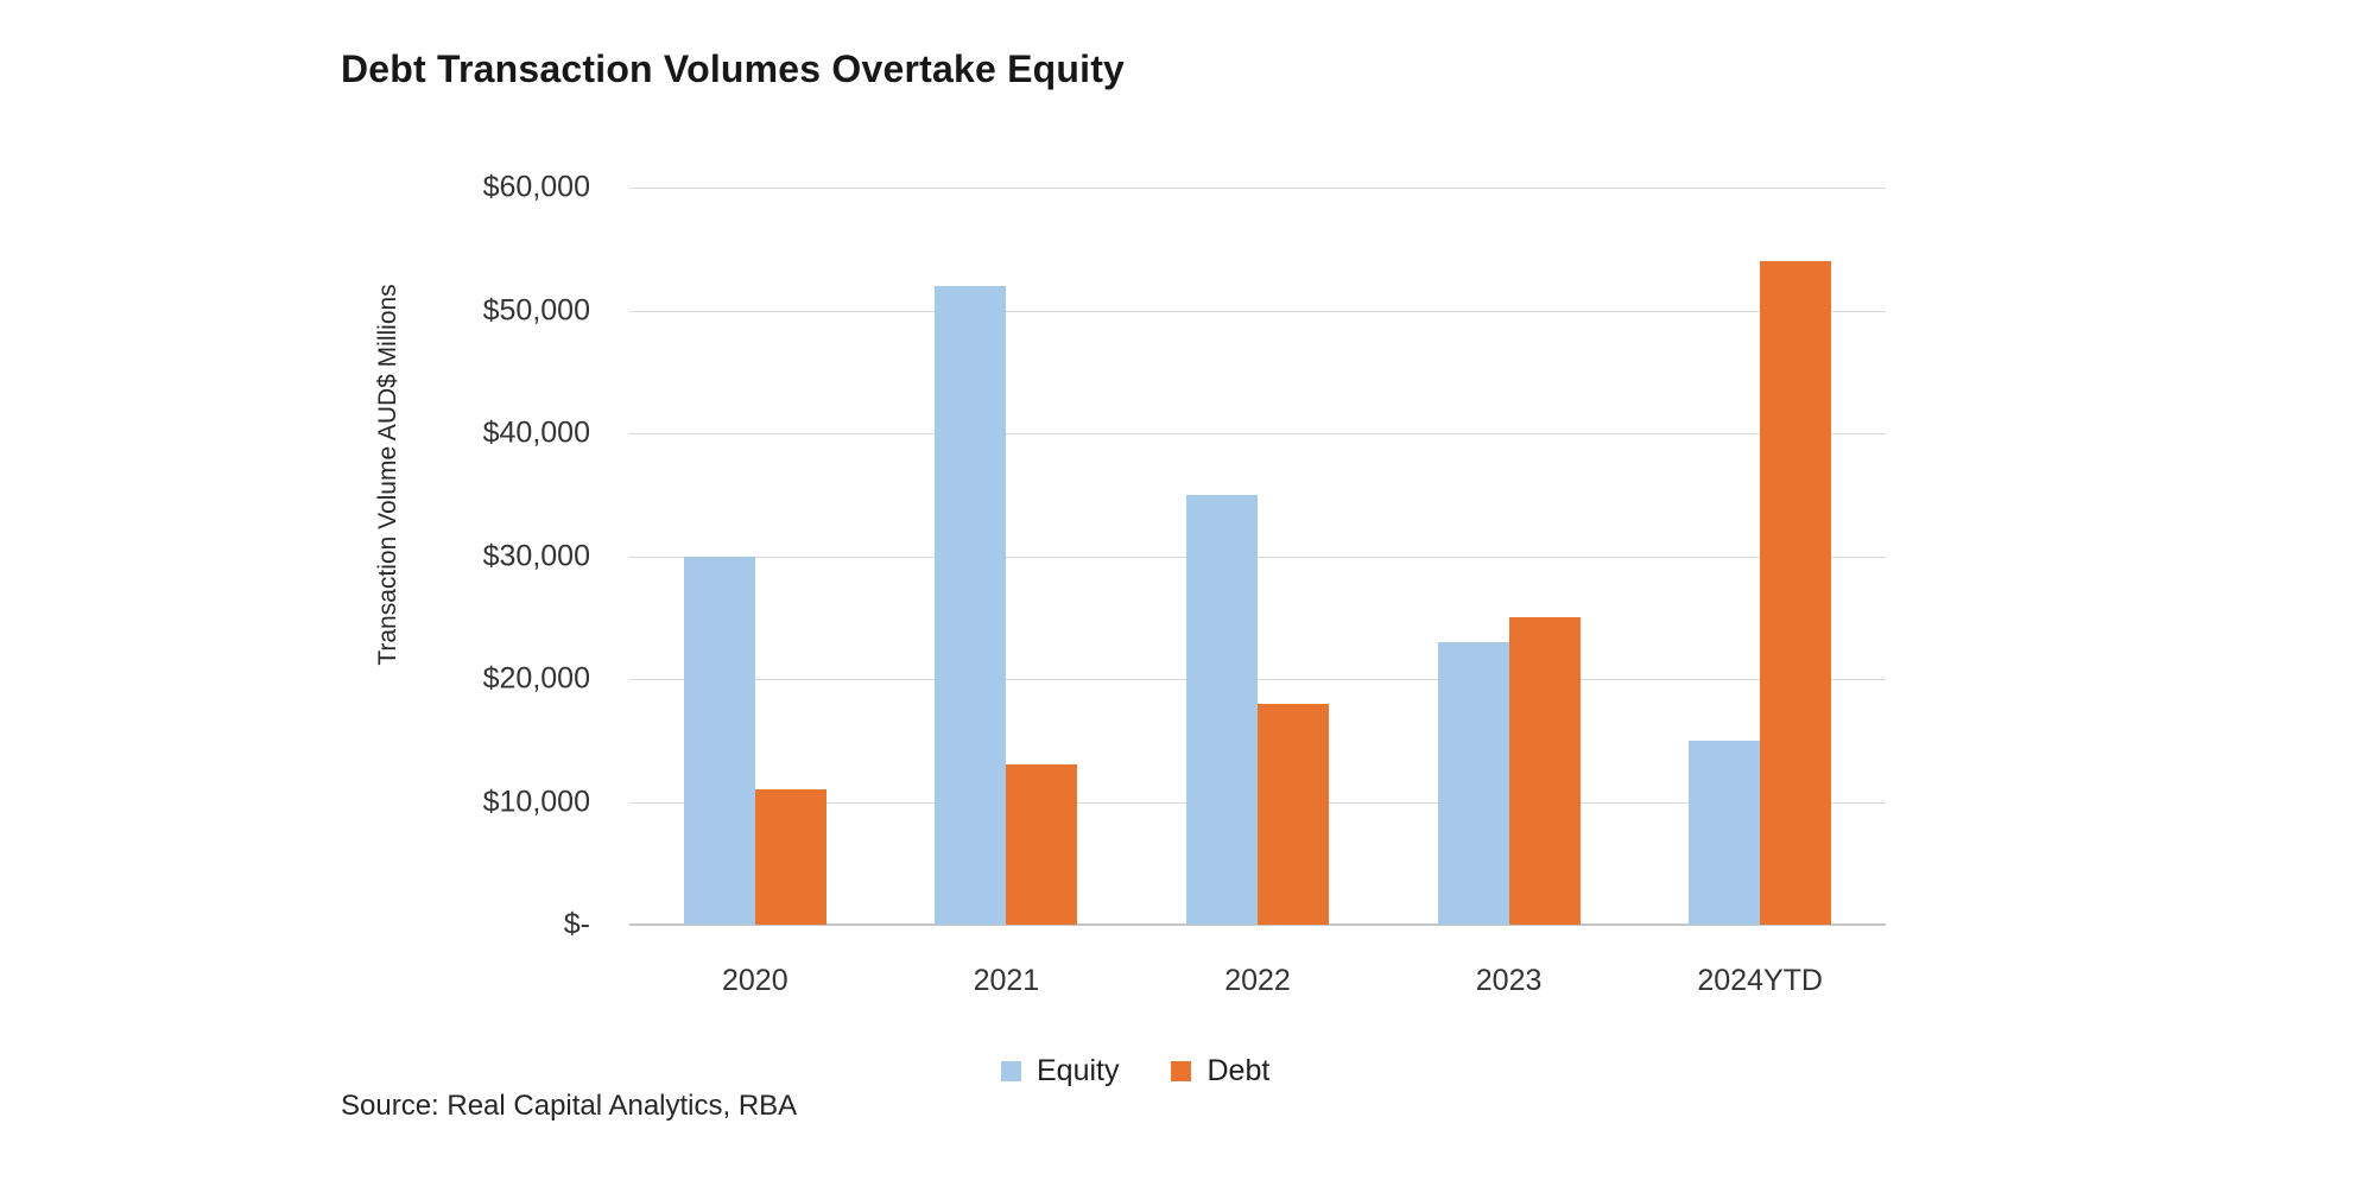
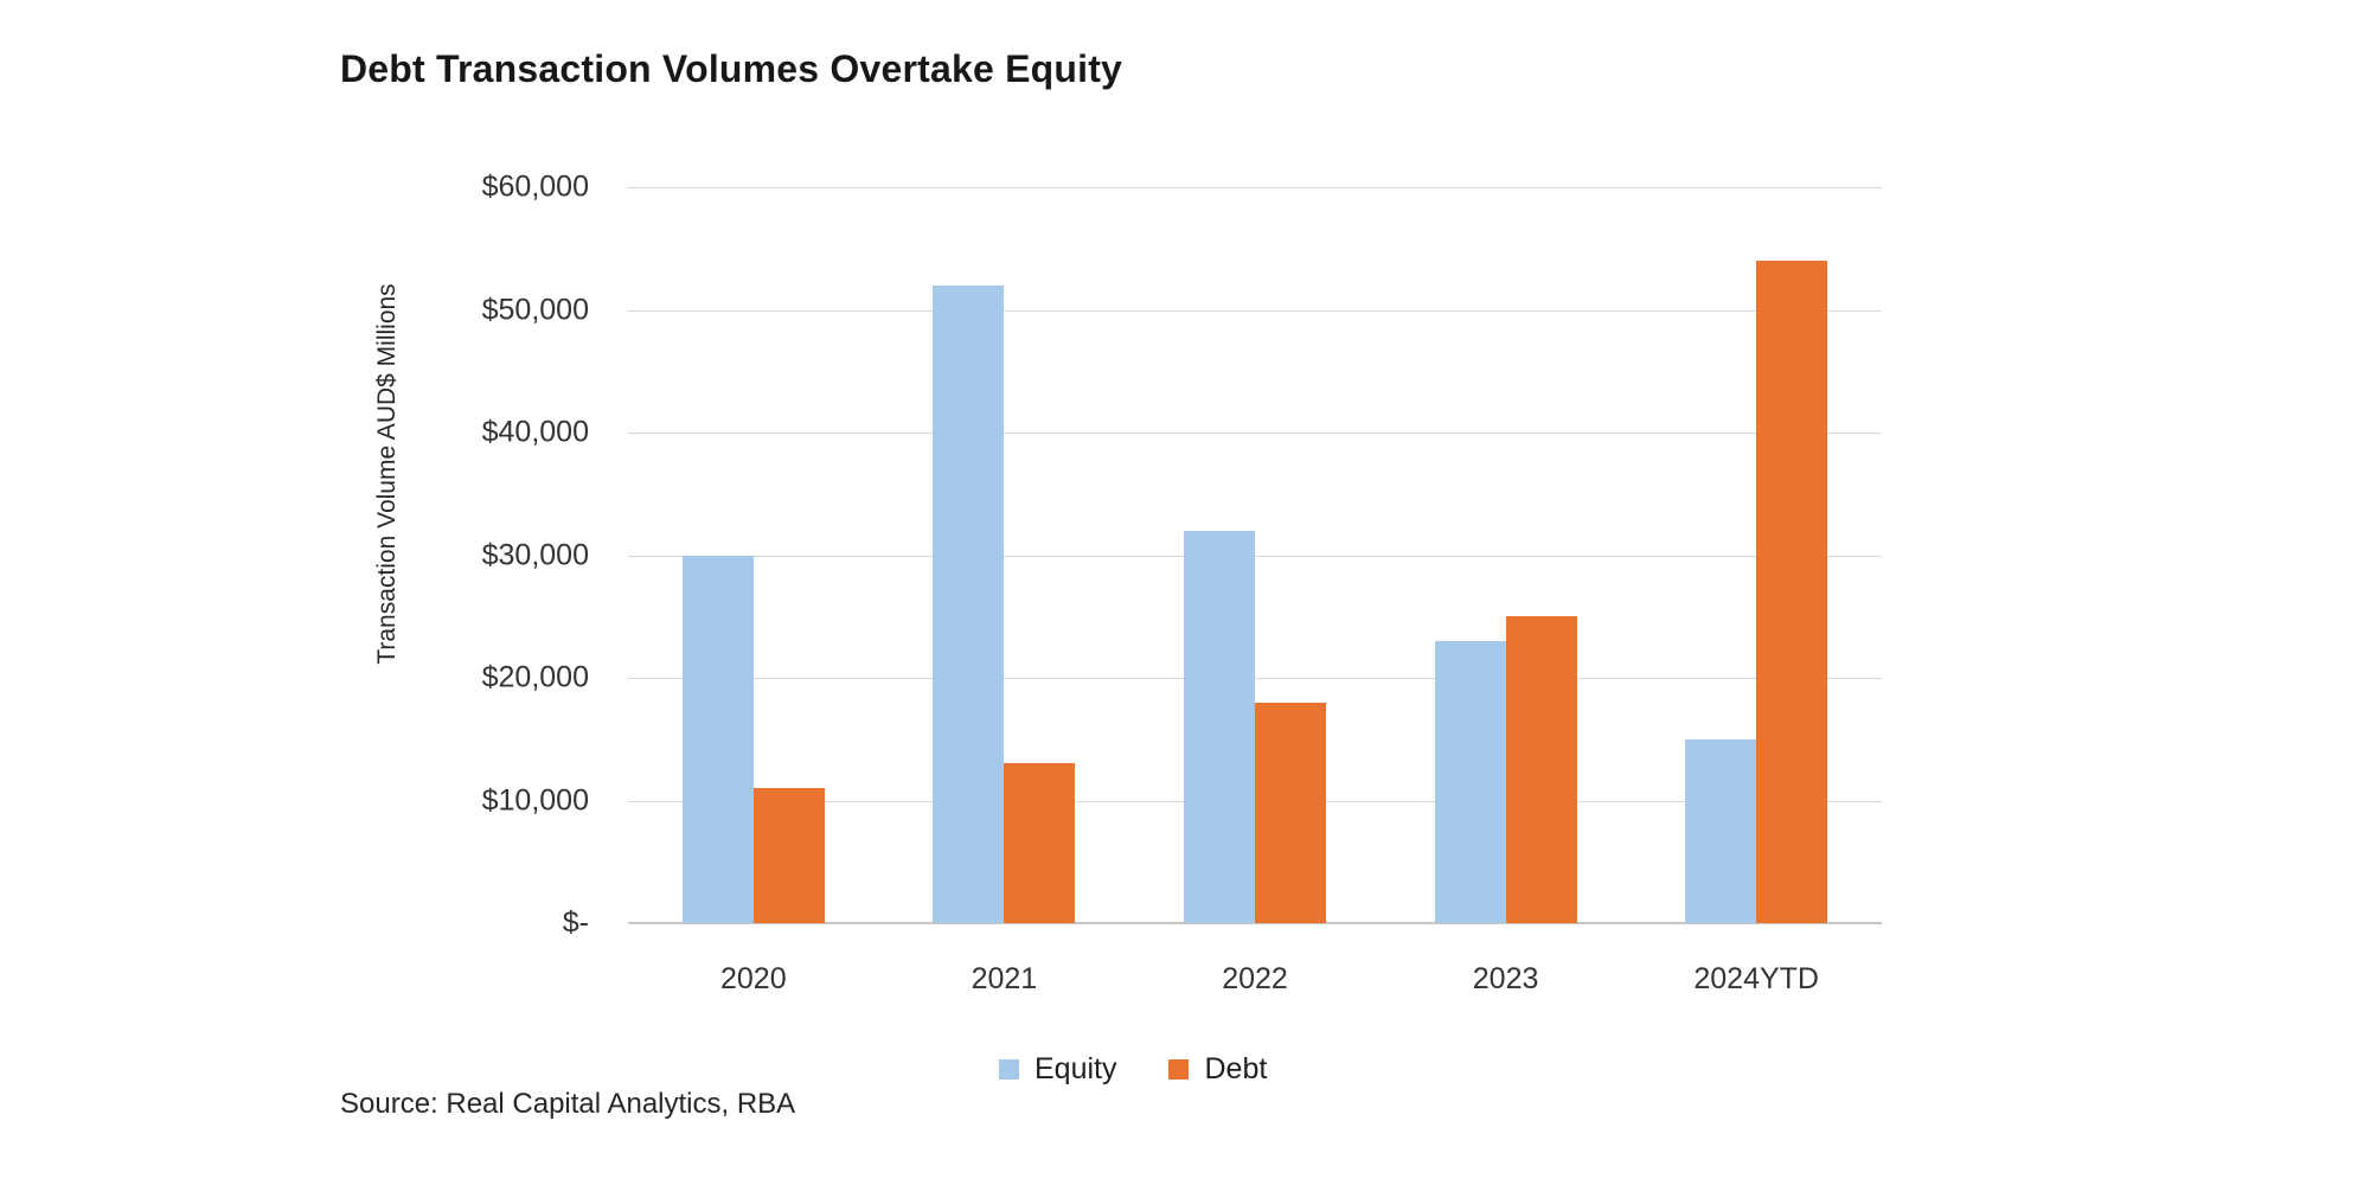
Equity/2022: $35000 -> $32000
